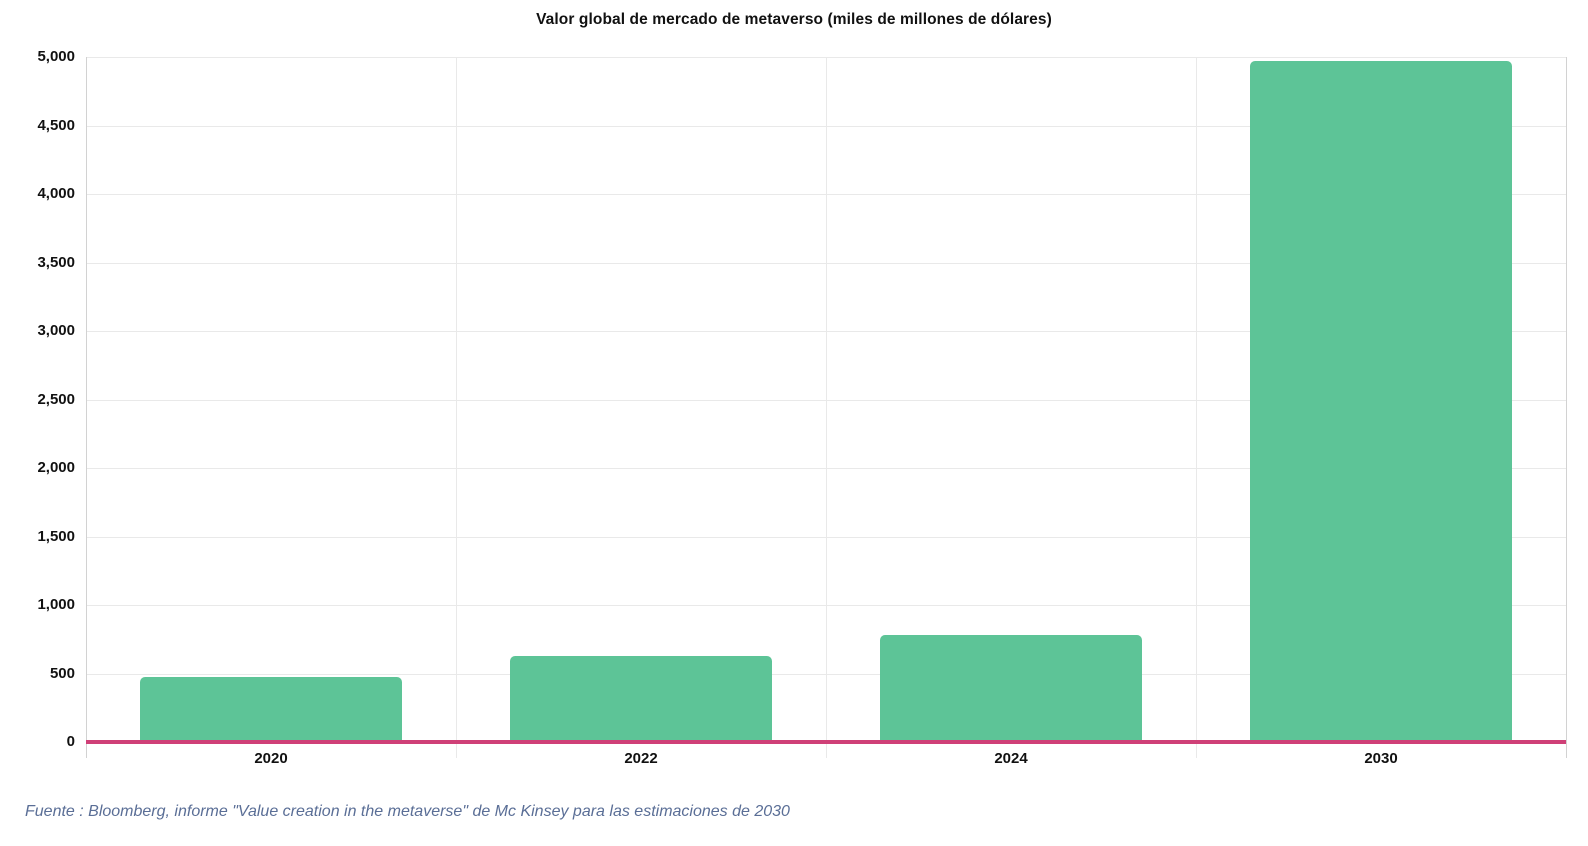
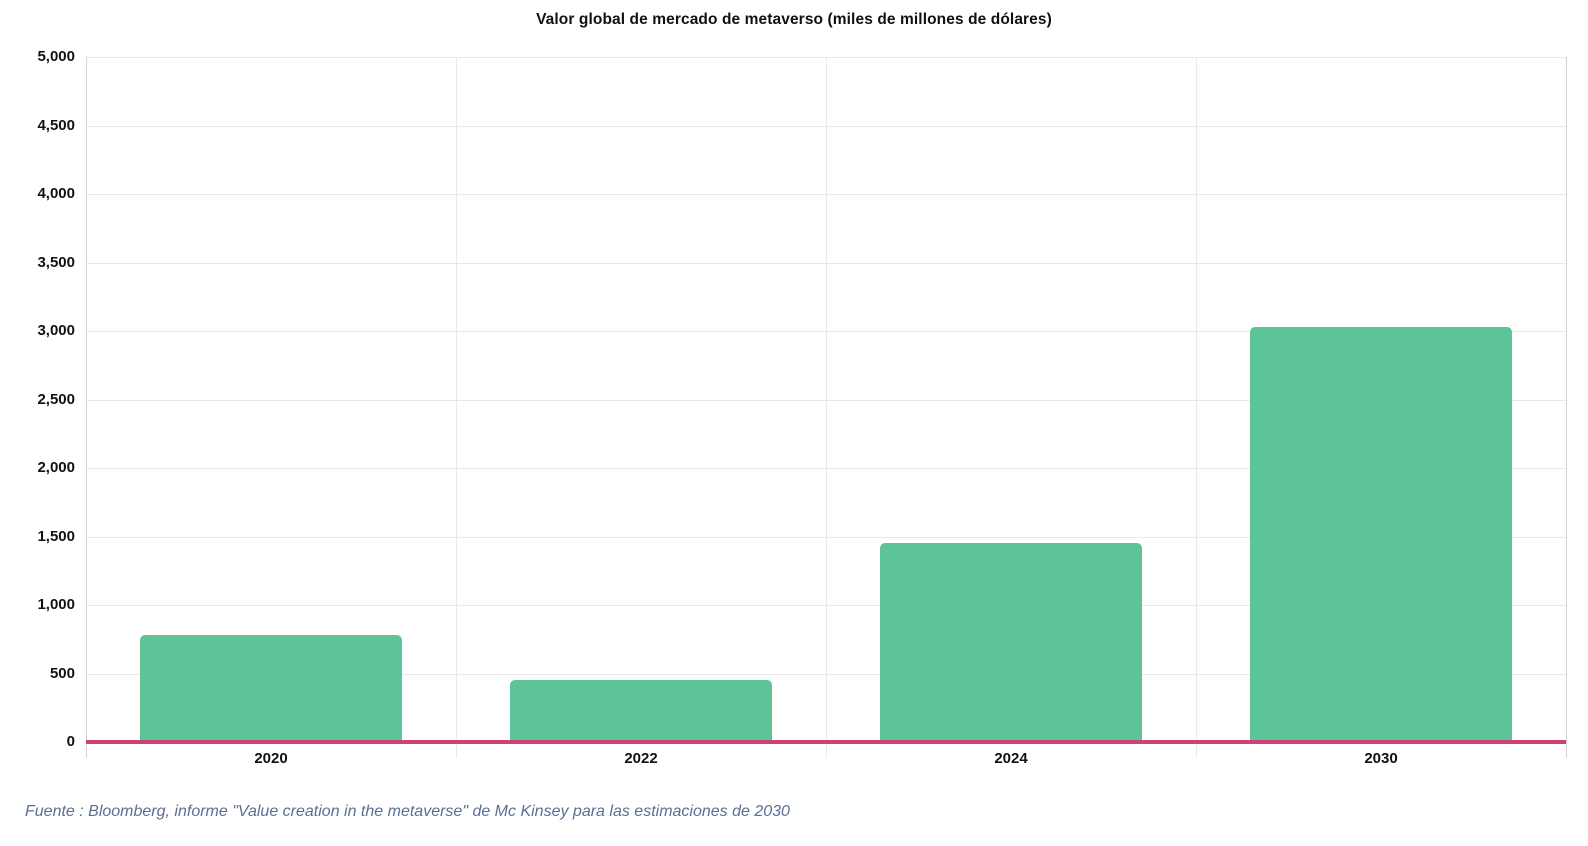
2020: 480 -> 780
2022: 630 -> 450
2024: 780 -> 1450
2030: 4970 -> 3030
